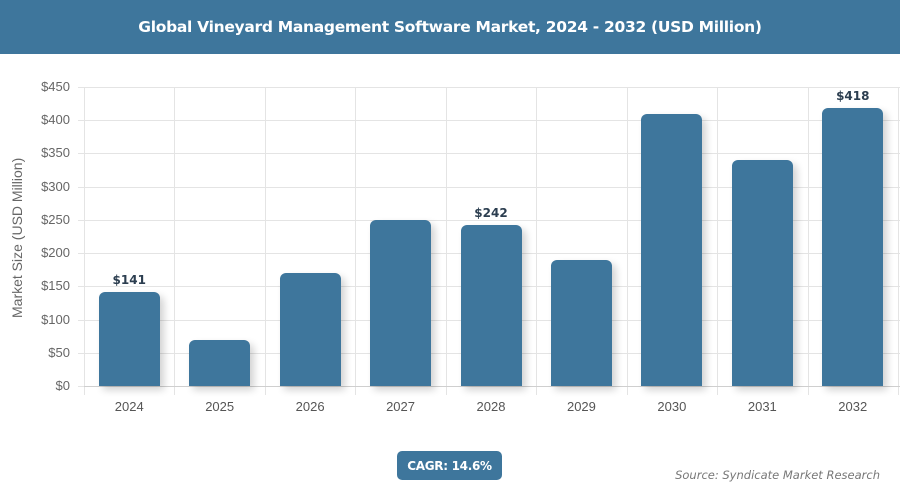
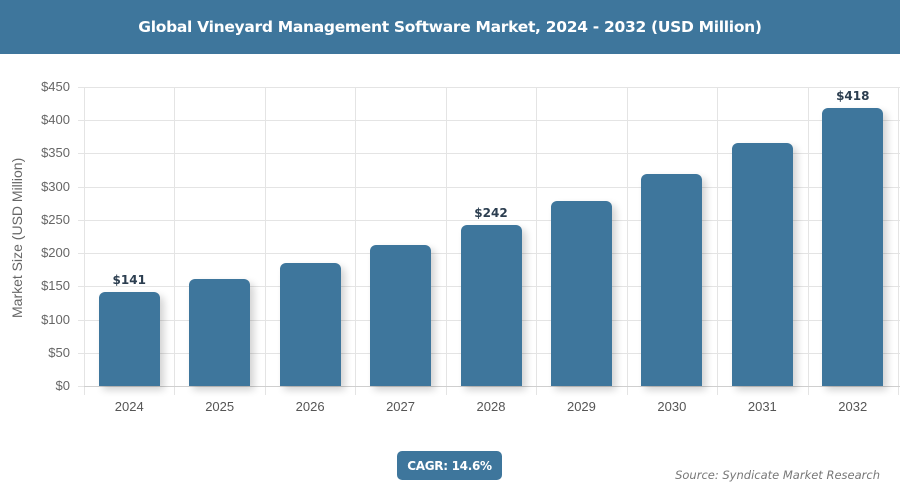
2025: $70 -> $160
2026: $170 -> $180
2027: $250 -> $210
2029: $190 -> $280
2030: $410 -> $320
2031: $340 -> $370
